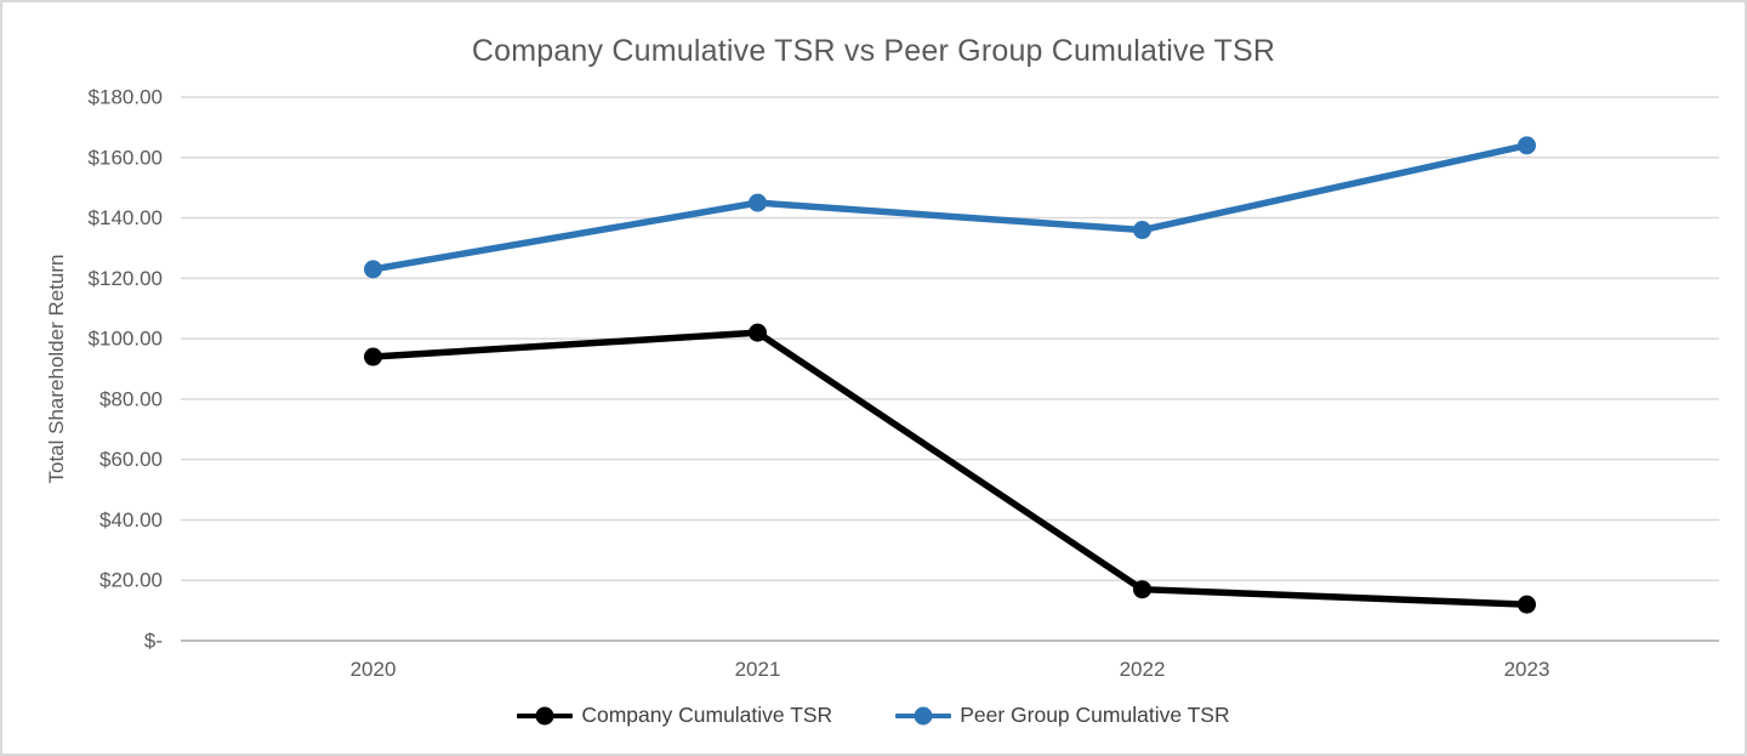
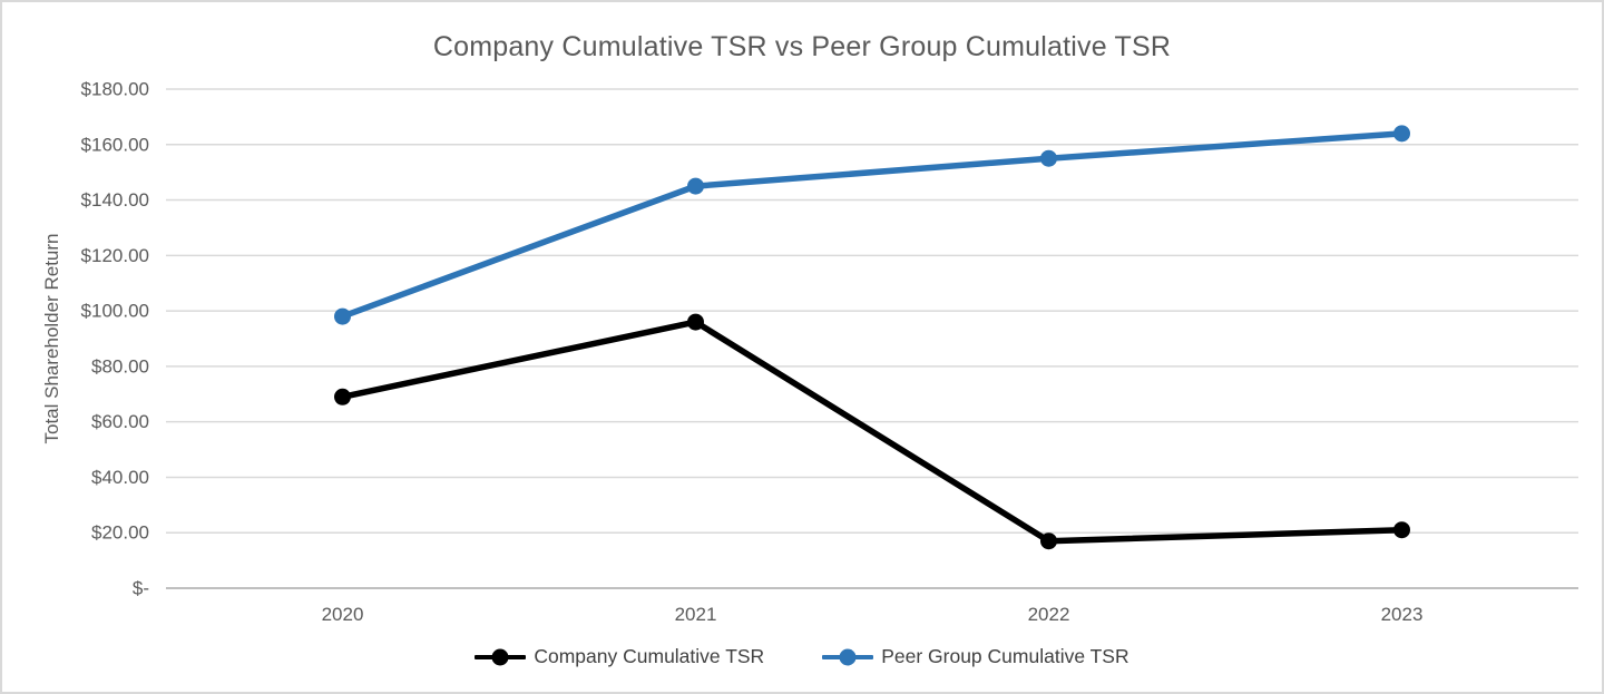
Company Cumulative TSR/2020: $94 -> $69
Peer Group Cumulative TSR/2020: $123 -> $98
Company Cumulative TSR/2021: $102 -> $96
Peer Group Cumulative TSR/2022: $136 -> $155
Company Cumulative TSR/2023: $12 -> $21
